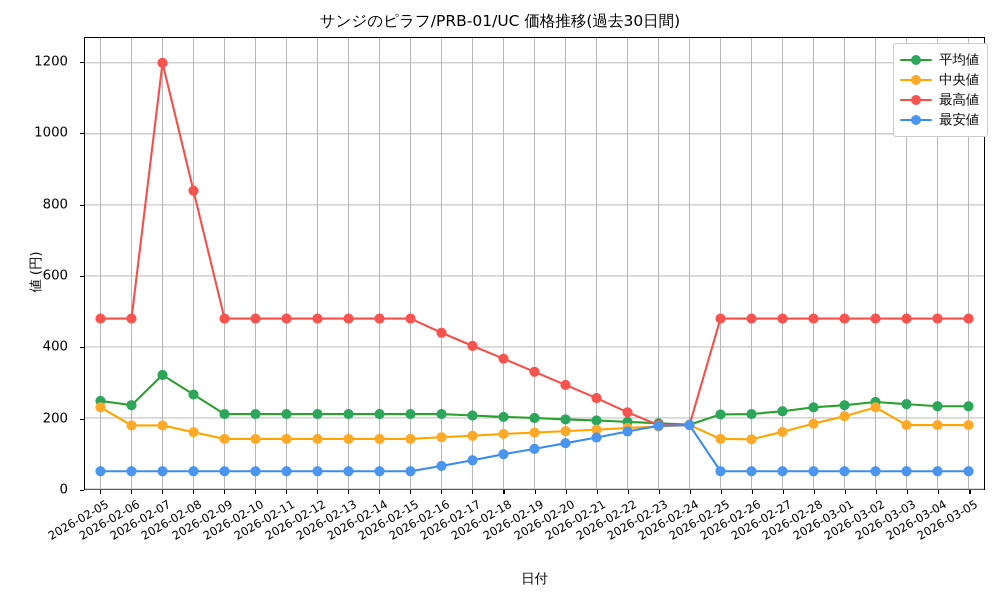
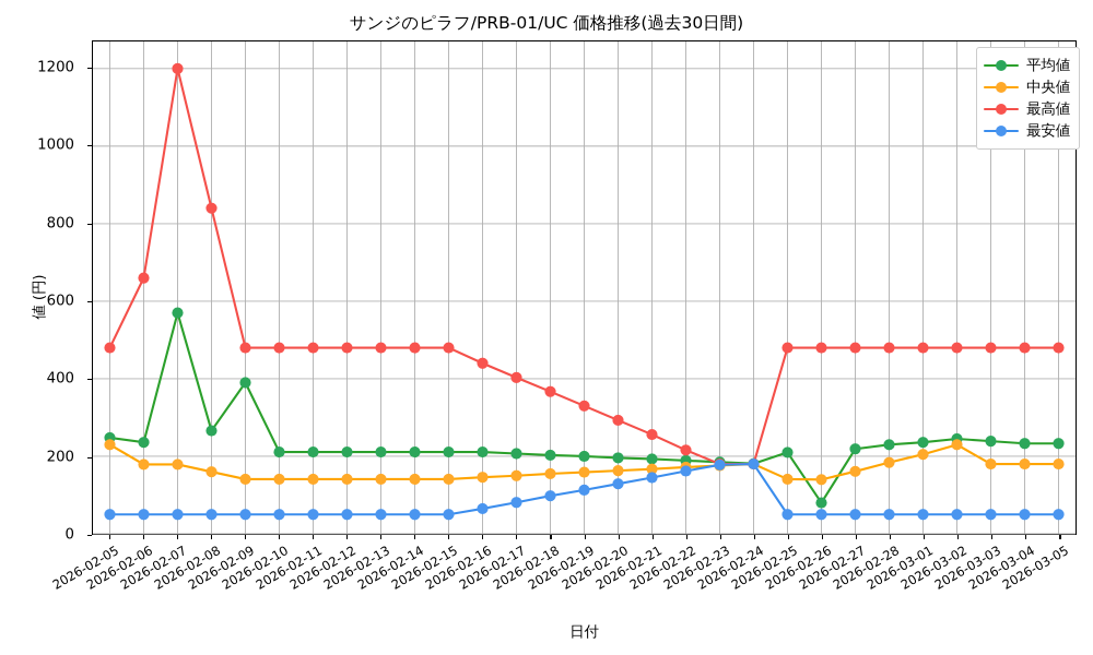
最高値/2026-02-06: 480 -> 660
平均値/2026-02-07: 320 -> 570
平均値/2026-02-09: 210 -> 390
平均値/2026-02-26: 210 -> 80
